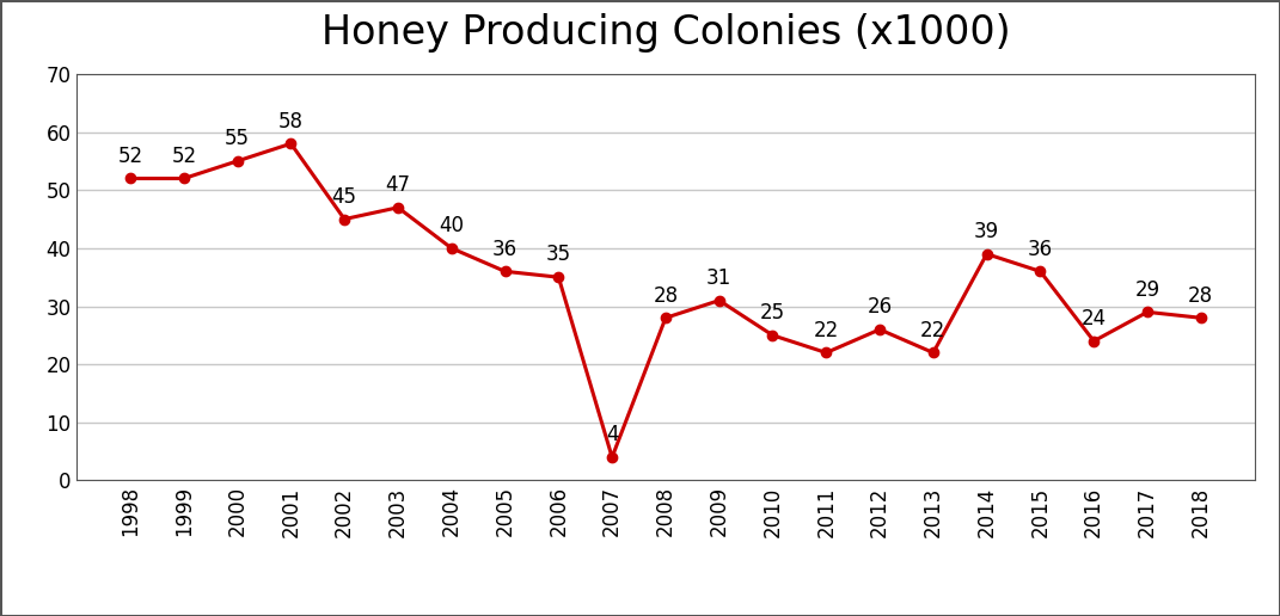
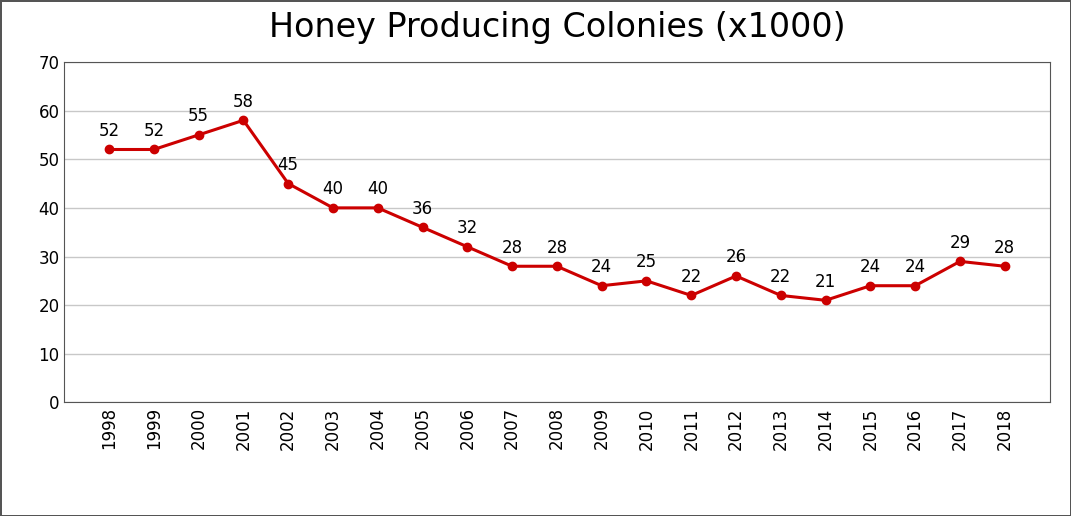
2003: 47 -> 40
2006: 35 -> 32
2007: 4 -> 28
2009: 31 -> 24
2014: 39 -> 21
2015: 36 -> 24
